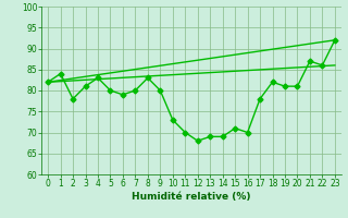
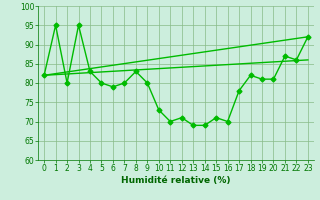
1: 84 -> 95
2: 78 -> 80
3: 81 -> 95
12: 68 -> 71
